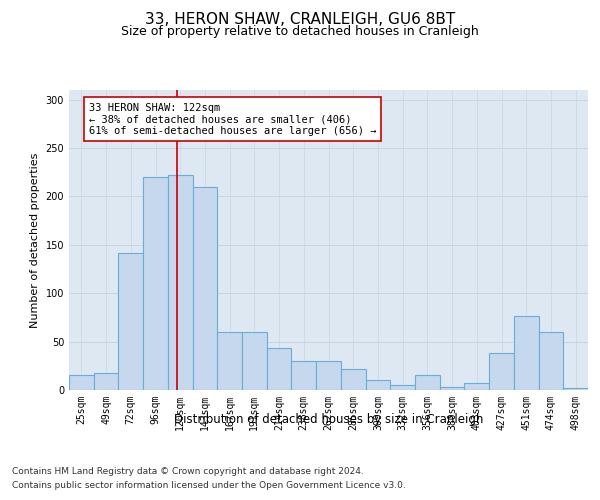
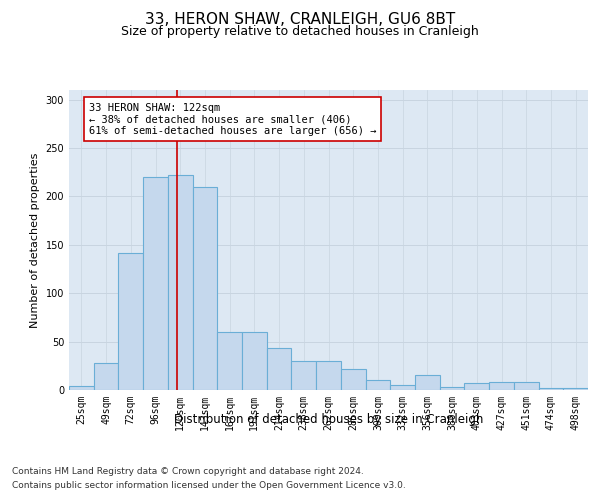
25sqm: 16 -> 4
49sqm: 18 -> 28
427sqm: 38 -> 8
451sqm: 76 -> 8
474sqm: 60 -> 2
